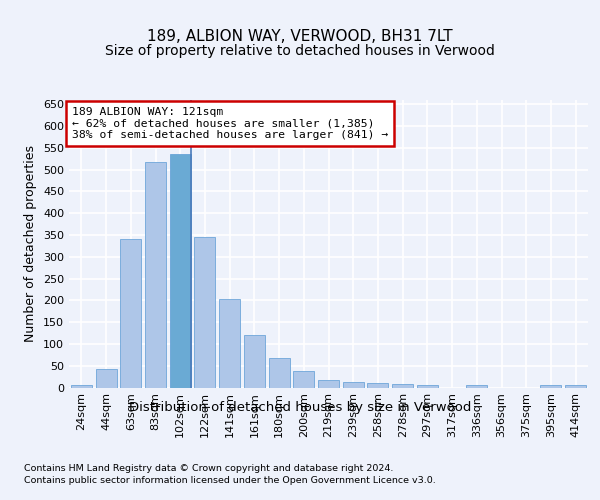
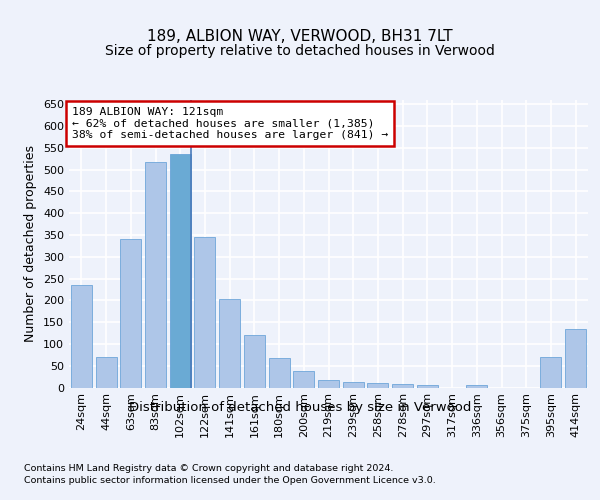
24sqm: 5 -> 235
44sqm: 42 -> 70
395sqm: 5 -> 70
414sqm: 5 -> 135
